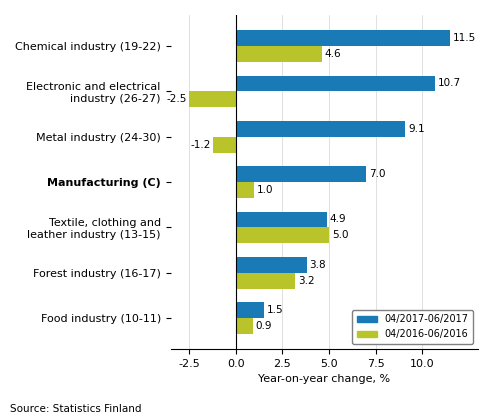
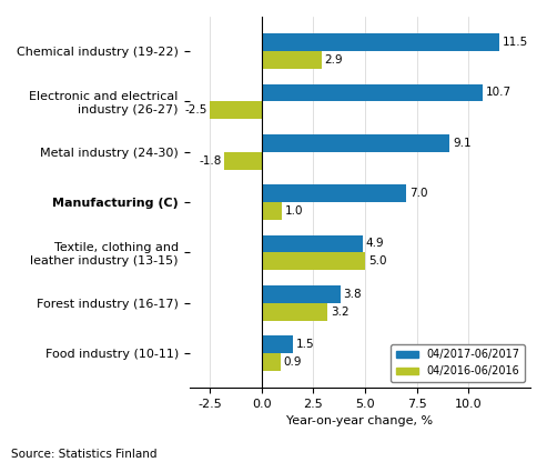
04/2016-06/2016/Chemical industry (19-22): 4.6 -> 2.9
04/2016-06/2016/Metal industry (24-30): -1.2 -> -1.8
